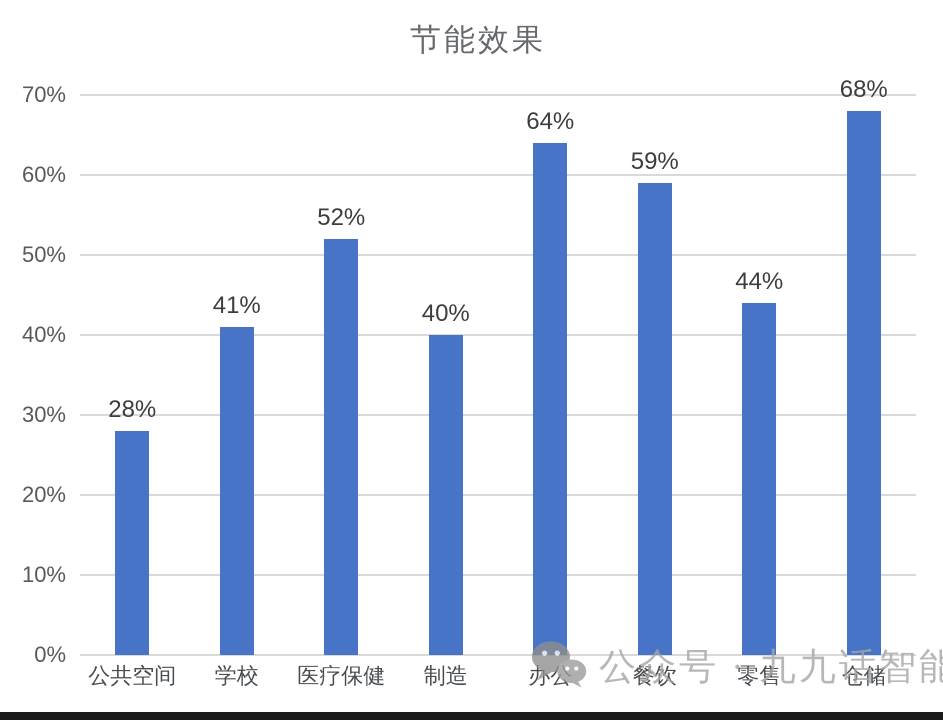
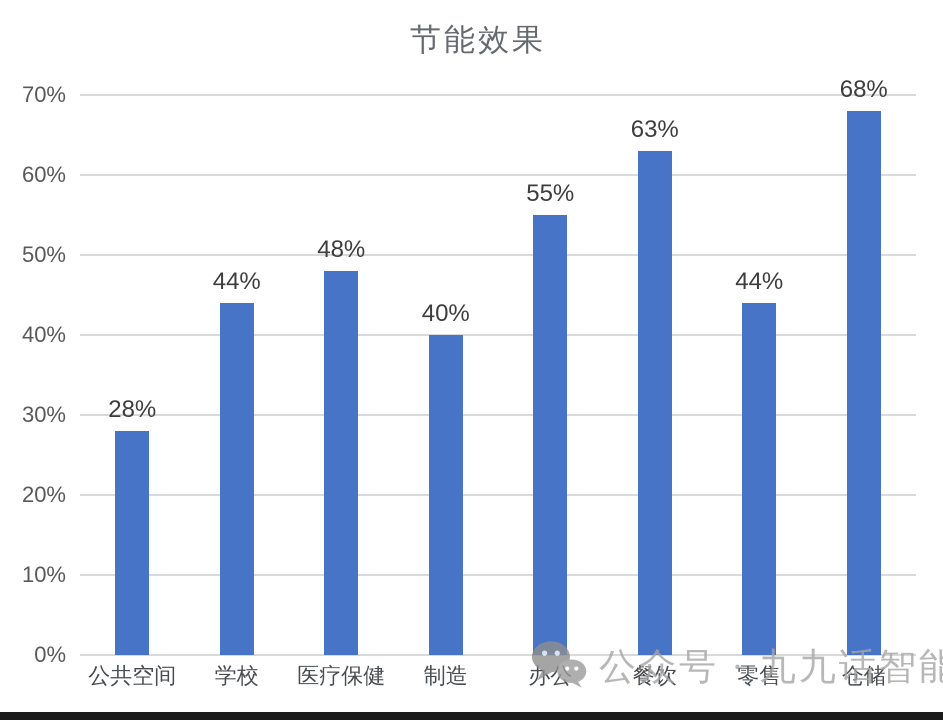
学校: 41% -> 44%
医疗保健: 52% -> 48%
办公: 64% -> 55%
餐饮: 59% -> 63%
